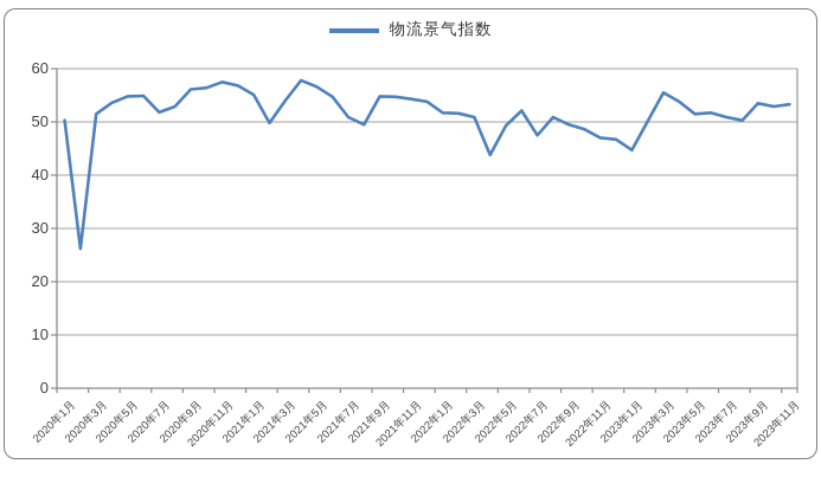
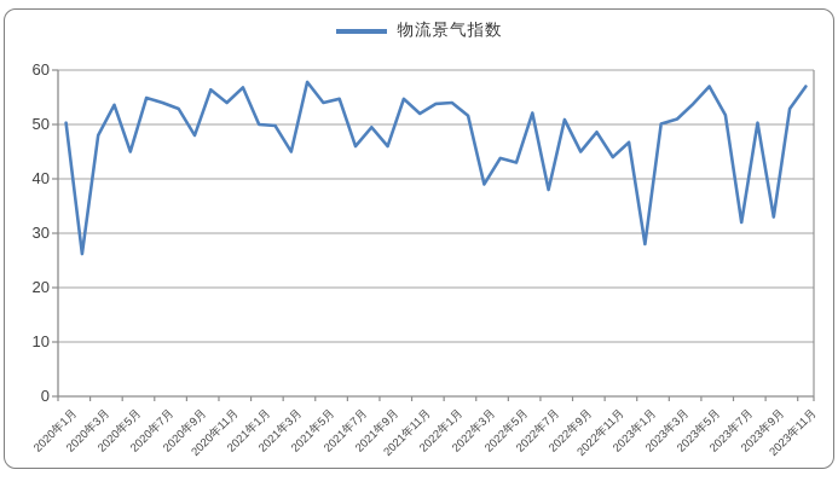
2020年3月: 52 -> 48
2020年5月: 55 -> 45
2020年7月: 52 -> 54
2020年9月: 56 -> 48
2020年11月: 58 -> 54
2021年1月: 55 -> 50
2021年3月: 54 -> 45
2021年5月: 57 -> 54
2021年7月: 51 -> 46
2021年9月: 55 -> 46
2021年11月: 54 -> 52
2022年1月: 52 -> 54
2022年3月: 51 -> 39
2022年5月: 49 -> 43
2022年7月: 48 -> 38
2022年9月: 50 -> 45
2022年11月: 47 -> 44
2023年1月: 45 -> 28
2023年3月: 56 -> 51
2023年5月: 52 -> 57
2023年7月: 51 -> 32
2023年9月: 54 -> 33
2023年11月: 53 -> 57
